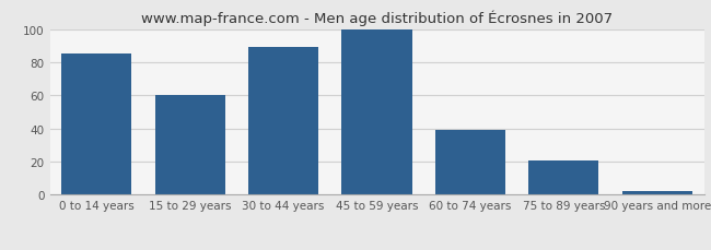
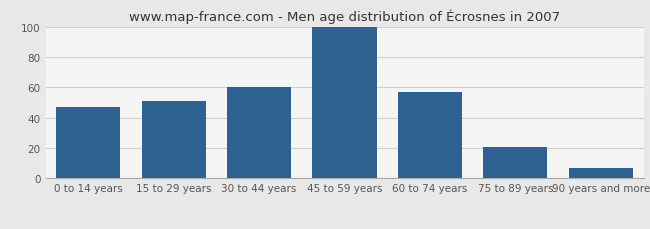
0 to 14 years: 85 -> 47
15 to 29 years: 60 -> 51
30 to 44 years: 89 -> 60
60 to 74 years: 39 -> 57
90 years and more: 2 -> 7
